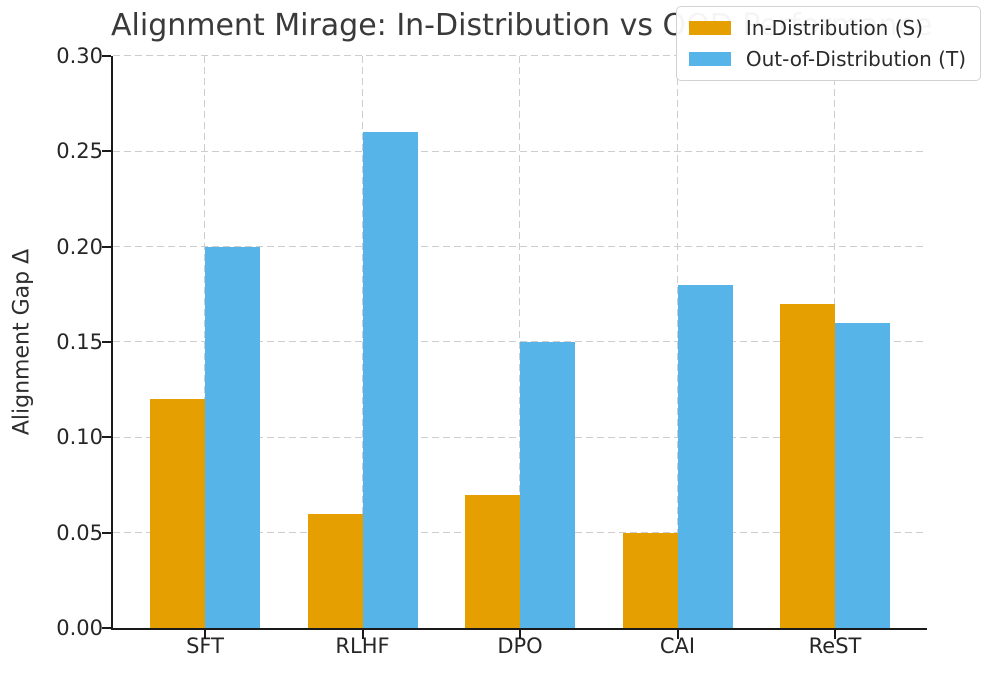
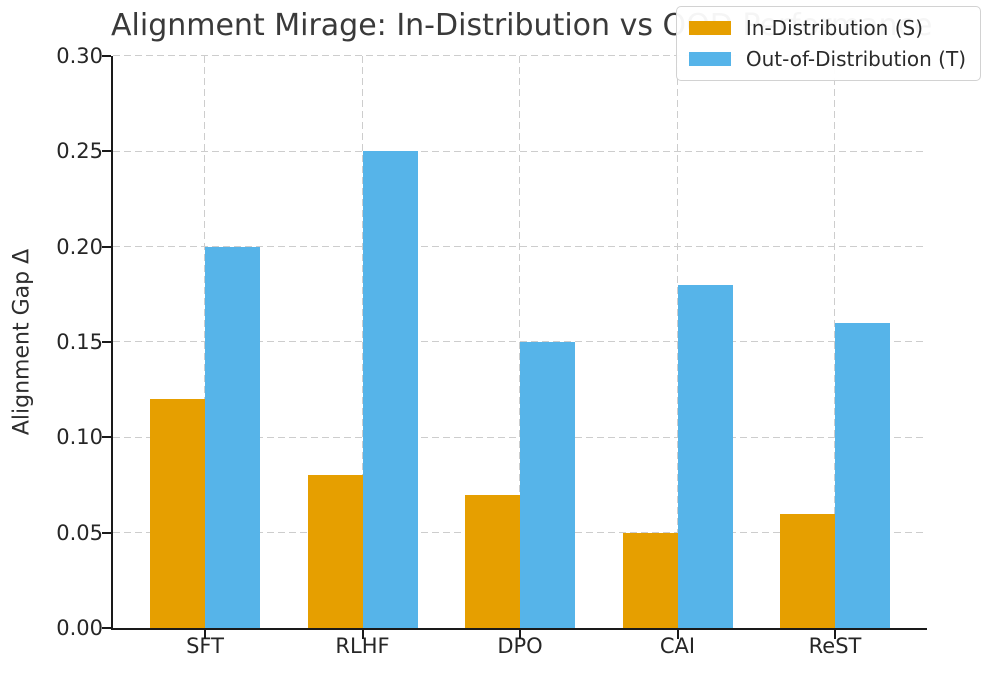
In-Distribution (S)/RLHF: 0.06 -> 0.08
Out-of-Distribution (T)/RLHF: 0.26 -> 0.25
In-Distribution (S)/ReST: 0.17 -> 0.06
